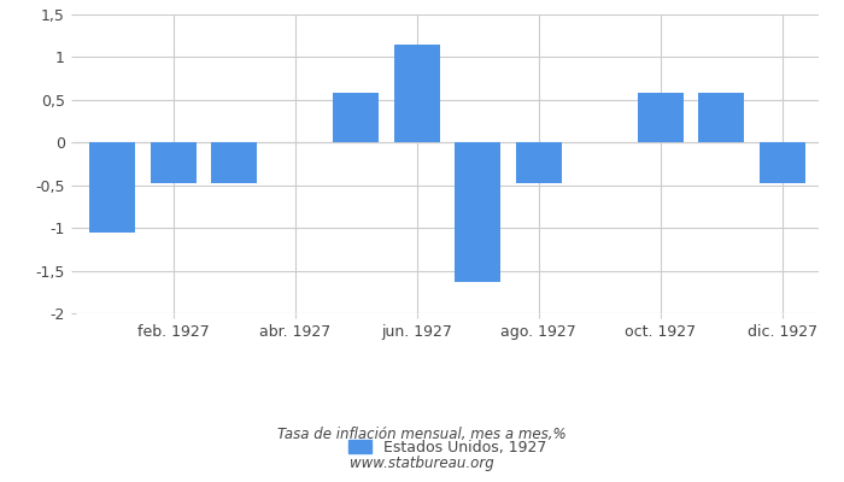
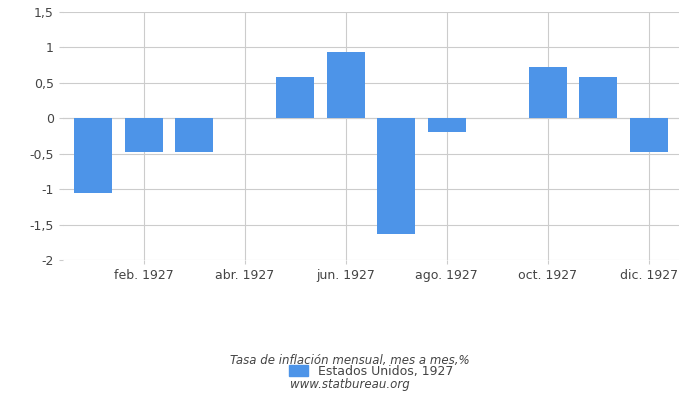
jun. 1927: 1,15 -> 0,94
ago. 1927: -0,47 -> -0,20
oct. 1927: 0,58 -> 0,72
